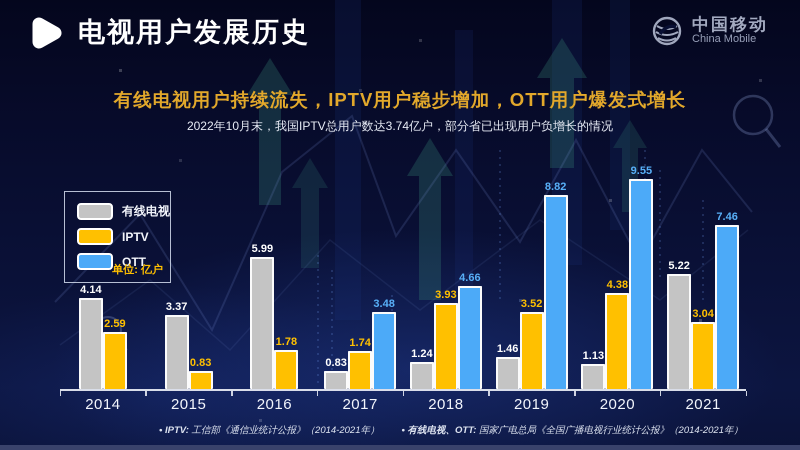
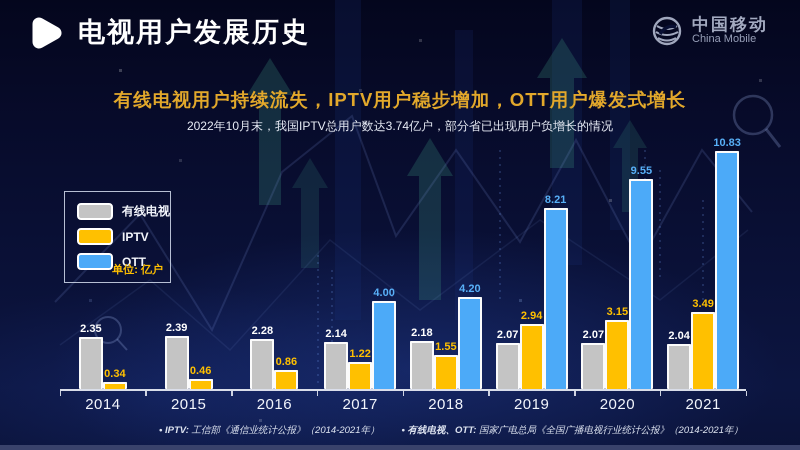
有线电视/2014: 4.14 -> 2.35
IPTV/2014: 2.59 -> 0.34
有线电视/2015: 3.37 -> 2.39
IPTV/2015: 0.83 -> 0.46
有线电视/2016: 5.99 -> 2.28
IPTV/2016: 1.78 -> 0.86
有线电视/2017: 0.83 -> 2.14
IPTV/2017: 1.74 -> 1.22
OTT/2017: 3.48 -> 4.00
有线电视/2018: 1.24 -> 2.18
IPTV/2018: 3.93 -> 1.55
OTT/2018: 4.66 -> 4.20
有线电视/2019: 1.46 -> 2.07
IPTV/2019: 3.52 -> 2.94
OTT/2019: 8.82 -> 8.21
有线电视/2020: 1.13 -> 2.07
IPTV/2020: 4.38 -> 3.15
有线电视/2021: 5.22 -> 2.04
IPTV/2021: 3.04 -> 3.49
OTT/2021: 7.46 -> 10.83
